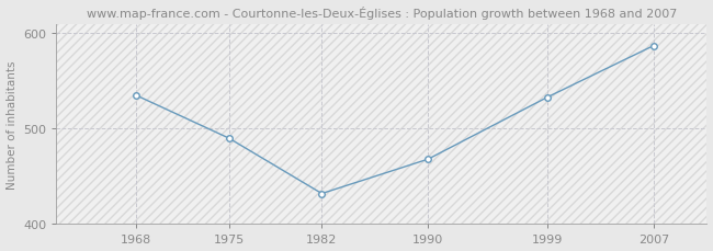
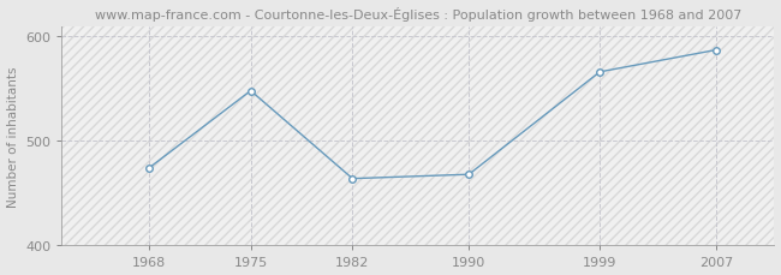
1968: 535 -> 474
1975: 490 -> 548
1982: 432 -> 464
1999: 533 -> 566
